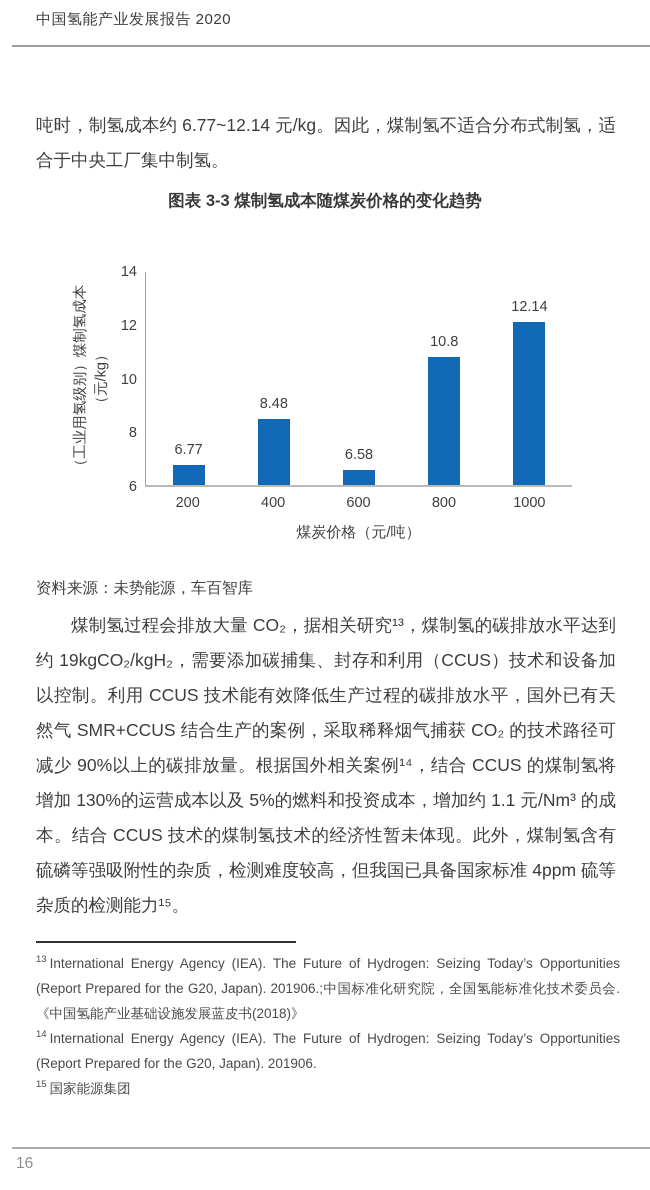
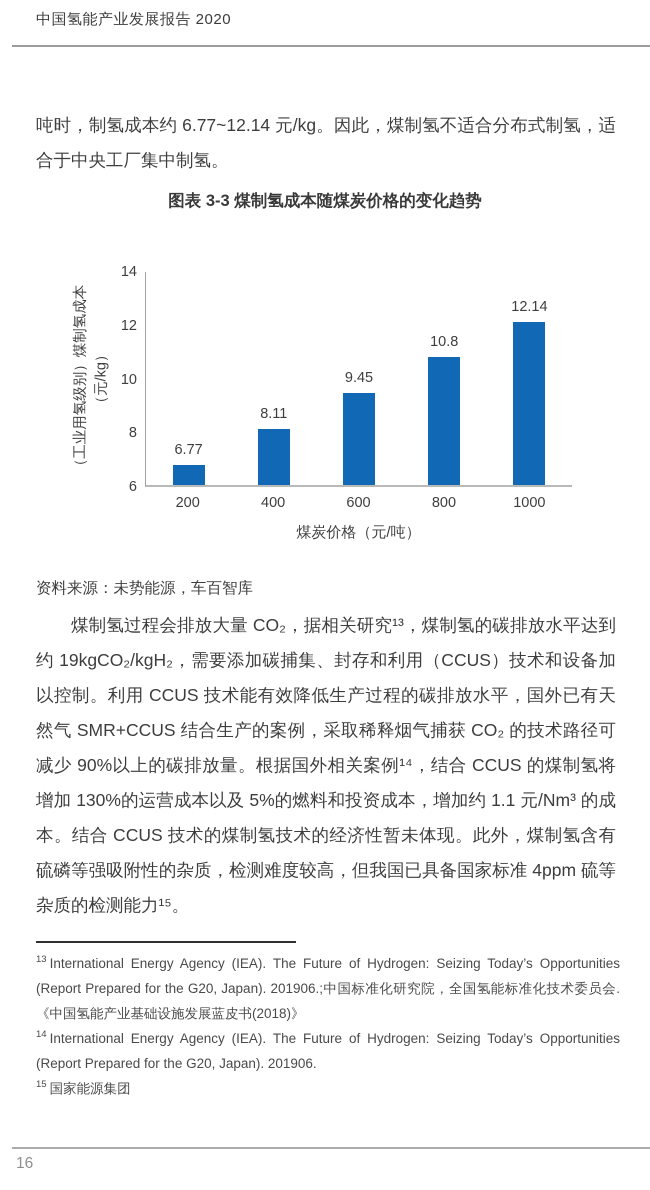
400: 8.48 -> 8.11
600: 6.58 -> 9.45
